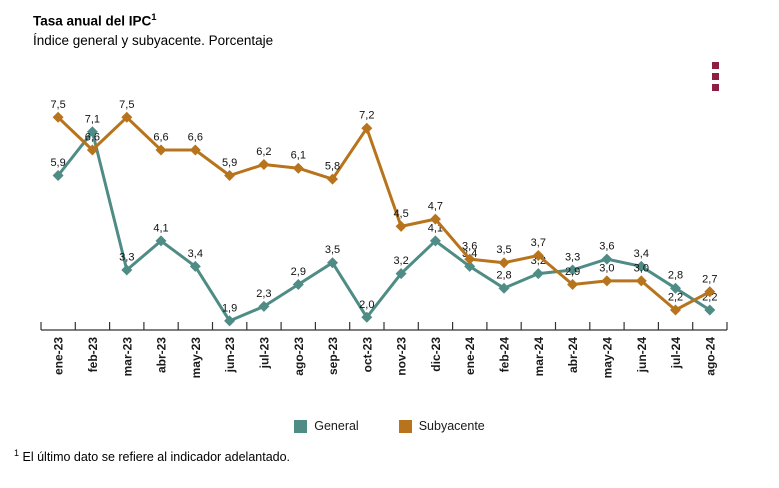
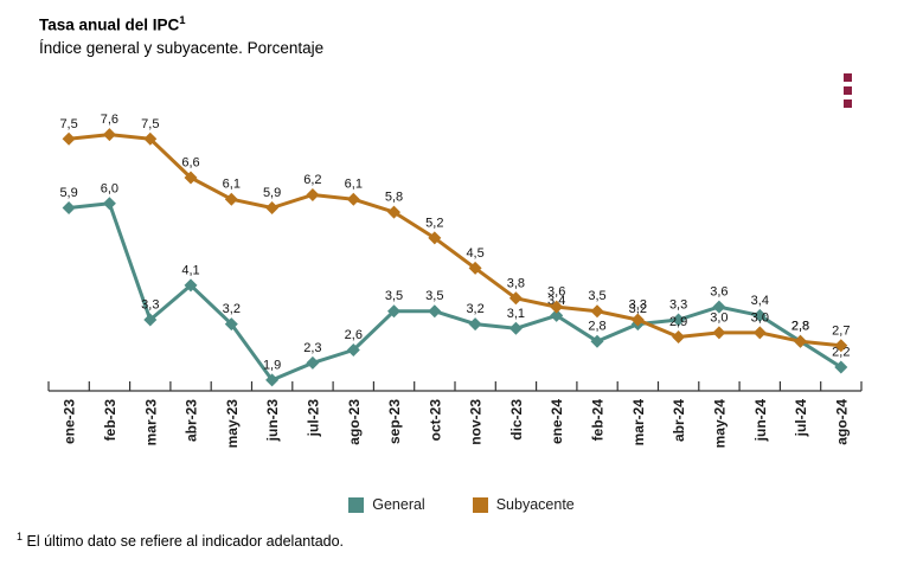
General/feb-23: 7,1 -> 6,0
Subyacente/feb-23: 6,6 -> 7,6
General/may-23: 3,4 -> 3,2
Subyacente/may-23: 6,6 -> 6,1
General/ago-23: 2,9 -> 2,6
General/oct-23: 2,0 -> 3,5
Subyacente/oct-23: 7,2 -> 5,2
General/dic-23: 4,1 -> 3,1
Subyacente/dic-23: 4,7 -> 3,8
Subyacente/mar-24: 3,7 -> 3,3
Subyacente/jul-24: 2,2 -> 2,8
